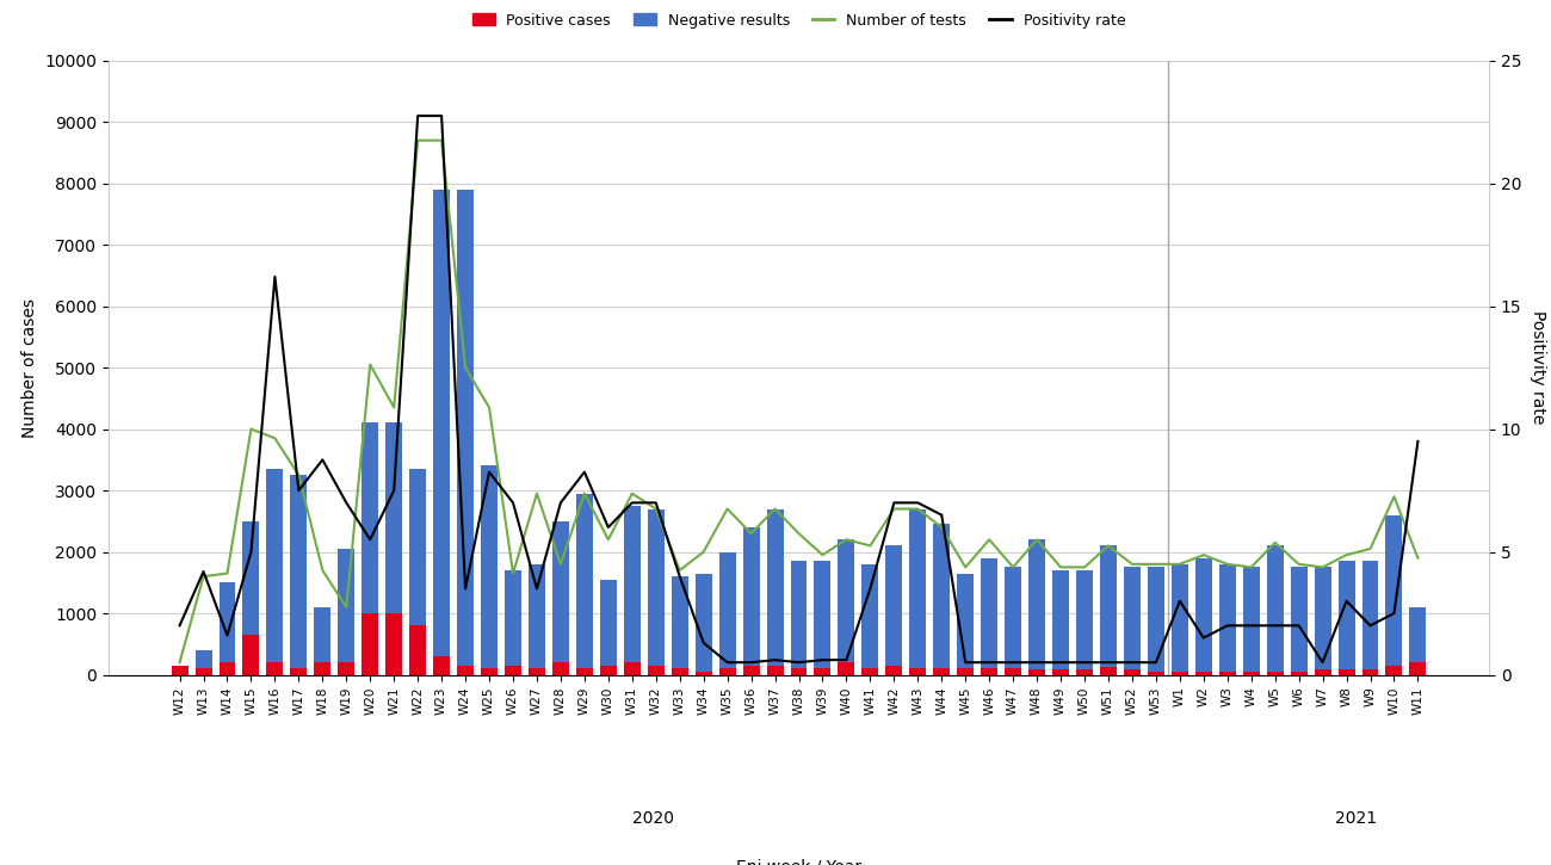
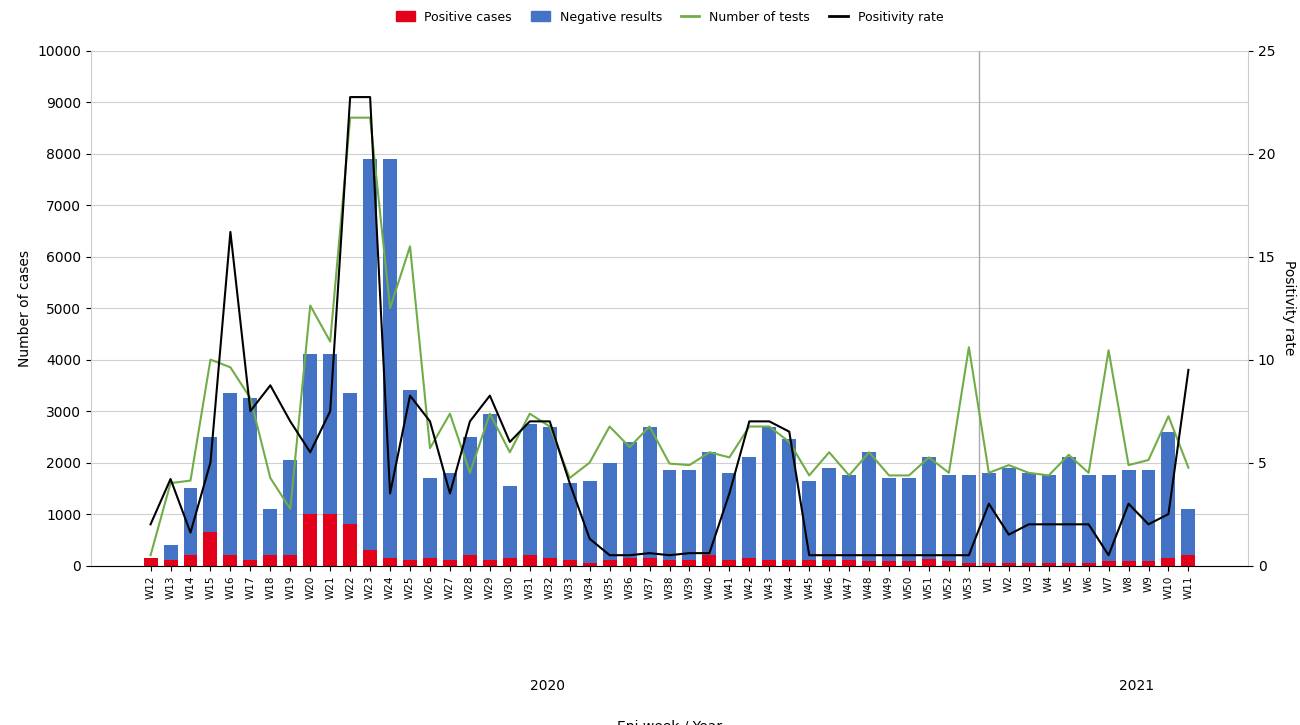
Number of tests/W25: 4350 -> 6200
Number of tests/W26: 1650 -> 2280
Number of tests/W38: 2300 -> 1980
Number of tests/W53: 1800 -> 4240
Number of tests/W7: 1750 -> 4180
